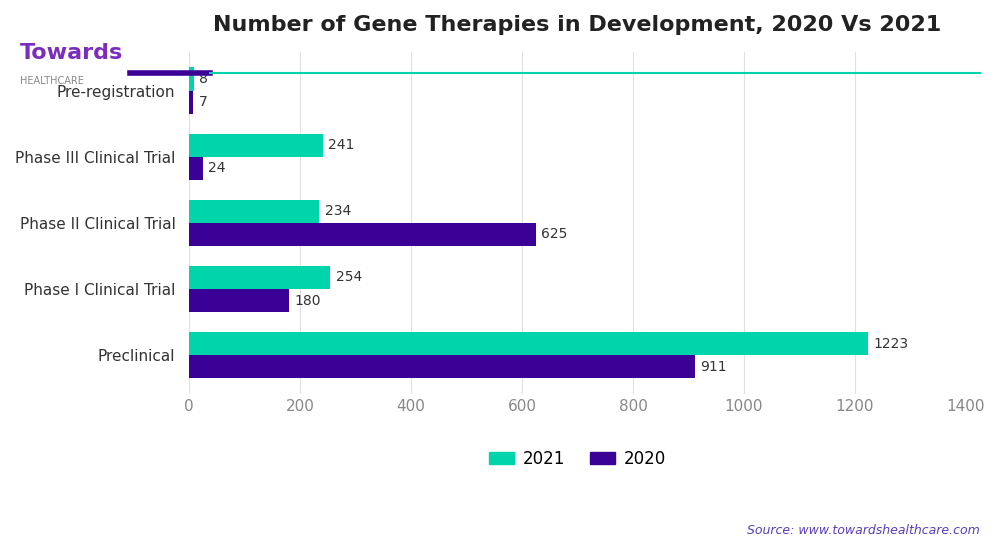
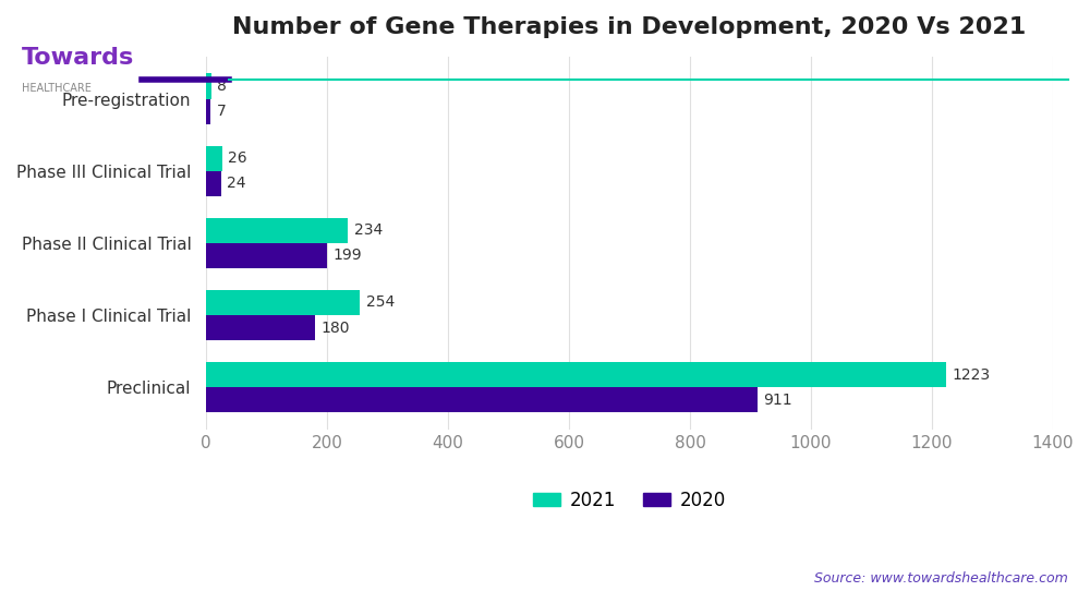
2021/Phase III Clinical Trial: 241 -> 26
2020/Phase II Clinical Trial: 625 -> 199
